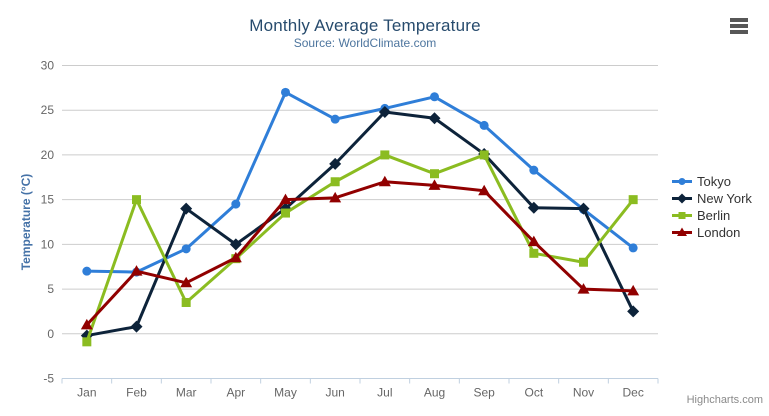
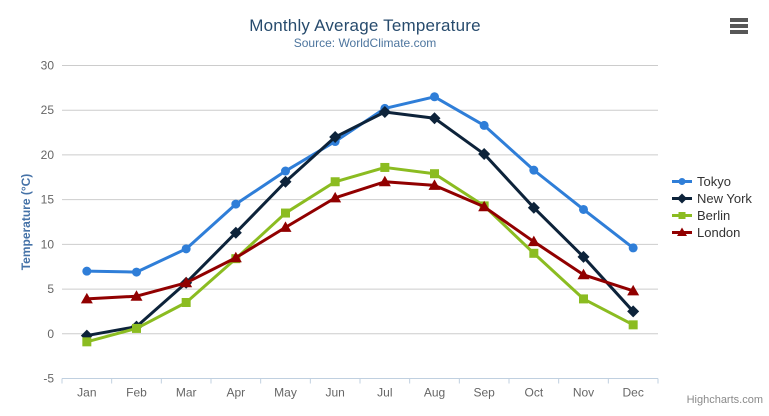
London/Jan: 1 -> 4
Berlin/Feb: 15 -> 1
London/Feb: 7 -> 4
New York/Mar: 14 -> 6
New York/Apr: 10 -> 11
Tokyo/May: 27 -> 18
New York/May: 14 -> 17
London/May: 15 -> 12
Tokyo/Jun: 24 -> 22
New York/Jun: 19 -> 22
Berlin/Jul: 20 -> 19
Berlin/Sep: 20 -> 14
London/Sep: 16 -> 14
New York/Nov: 14 -> 9
Berlin/Nov: 8 -> 4
London/Nov: 5 -> 7
Berlin/Dec: 15 -> 1
